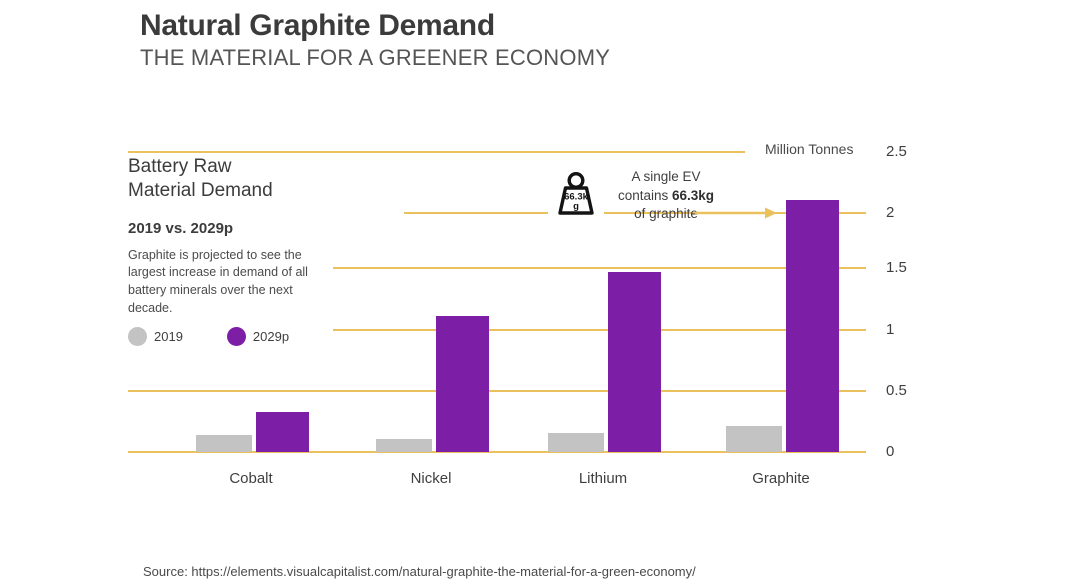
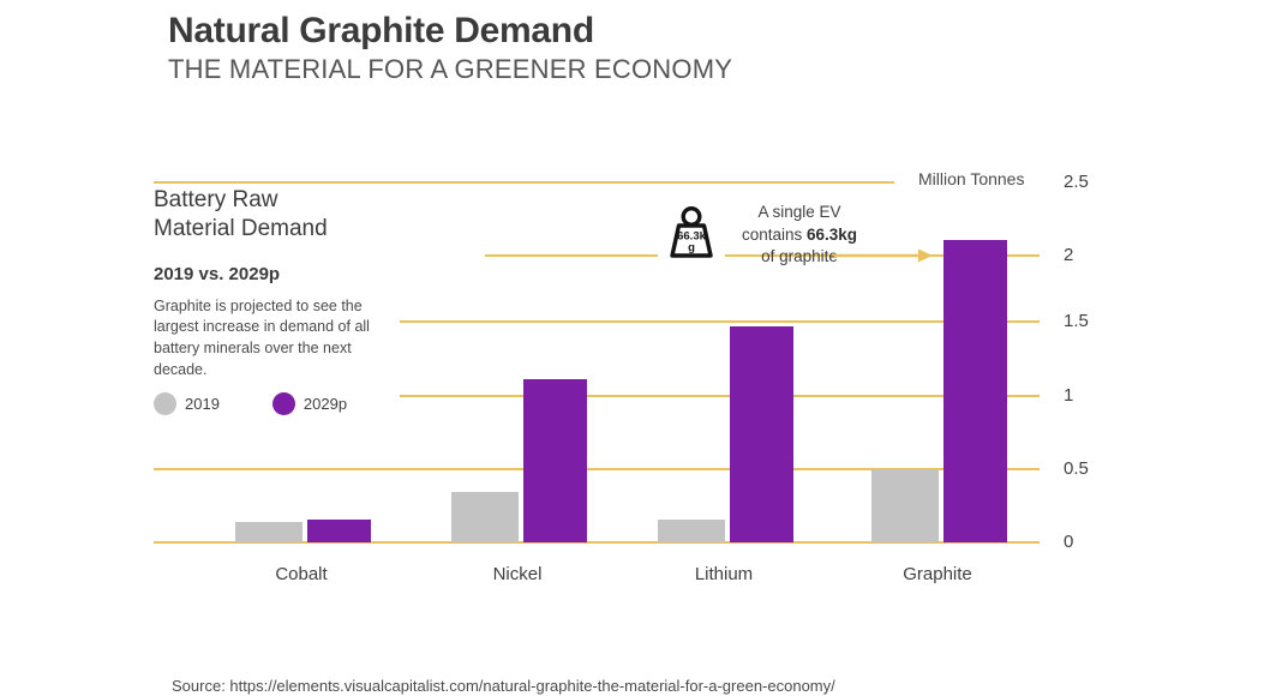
2029p/Cobalt: 0.33 -> 0.16
2019/Nickel: 0.11 -> 0.35
2019/Graphite: 0.22 -> 0.51
